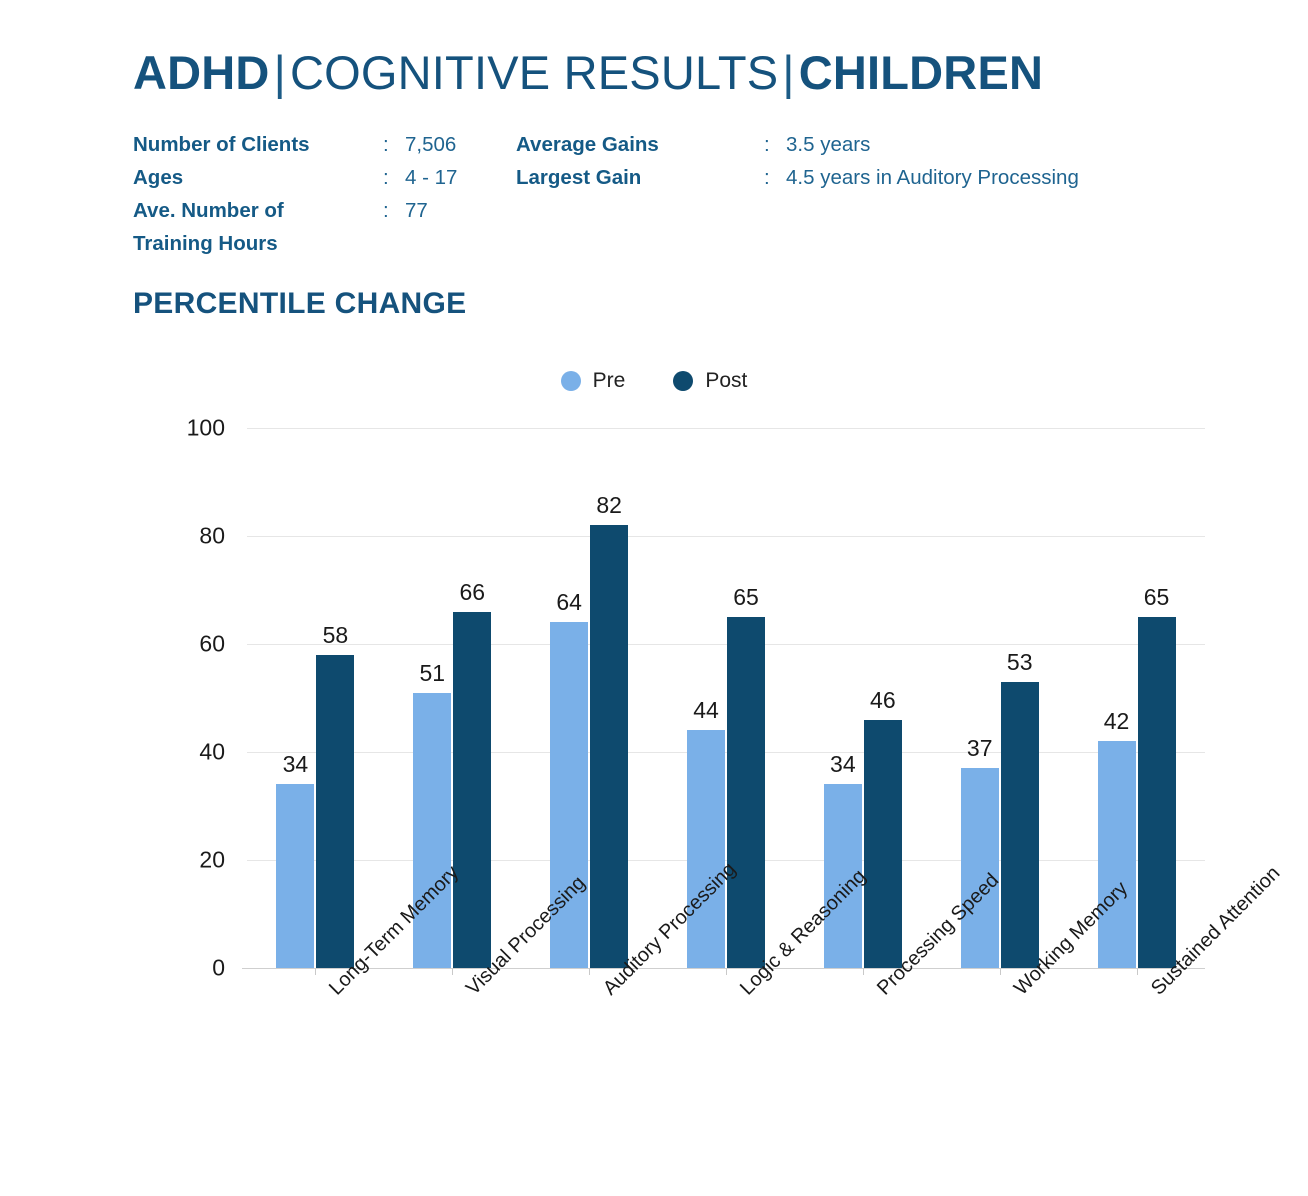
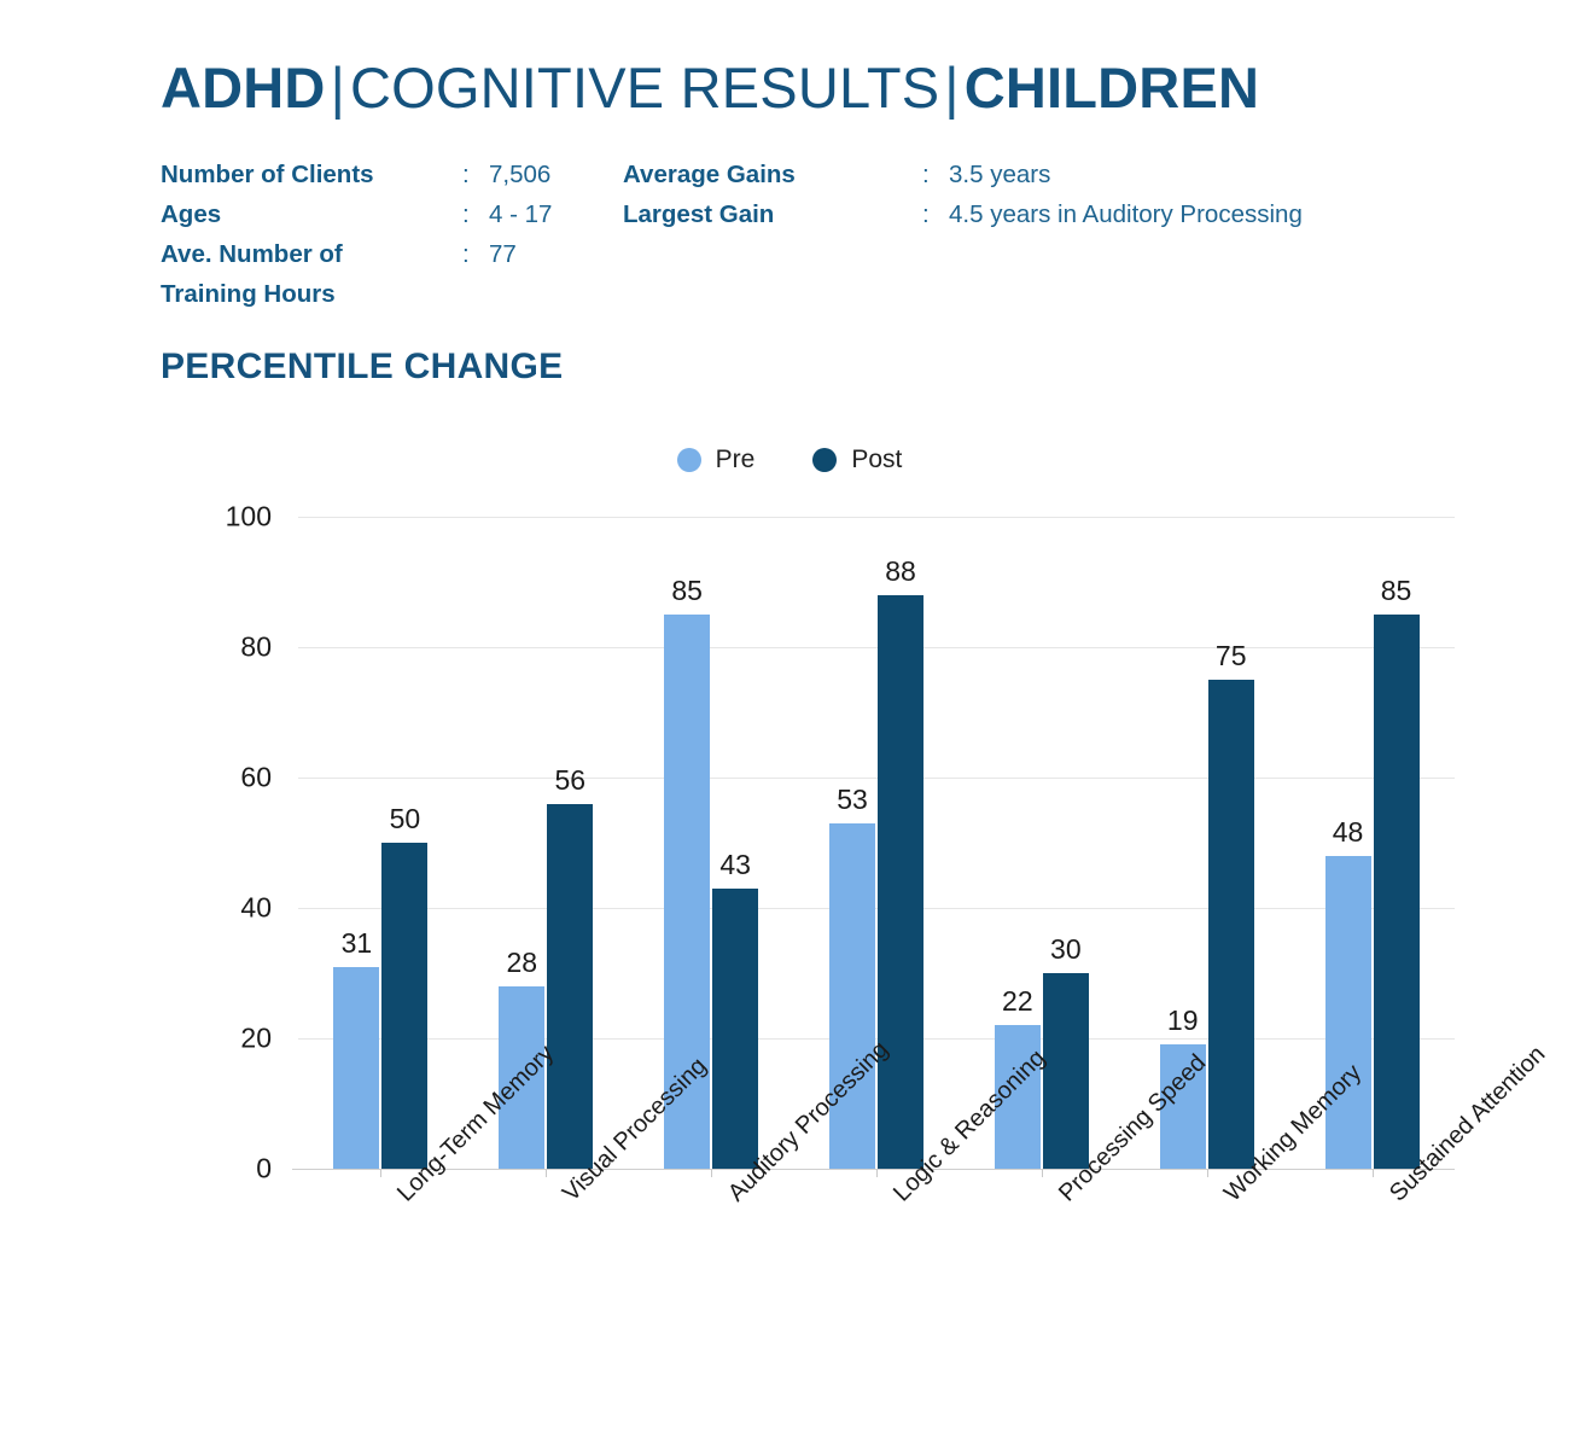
Pre/Long-Term Memory: 34 -> 31
Post/Long-Term Memory: 58 -> 50
Pre/Visual Processing: 51 -> 28
Post/Visual Processing: 66 -> 56
Pre/Auditory Processing: 64 -> 85
Post/Auditory Processing: 82 -> 43
Pre/Logic & Reasoning: 44 -> 53
Post/Logic & Reasoning: 65 -> 88
Pre/Processing Speed: 34 -> 22
Post/Processing Speed: 46 -> 30
Pre/Working Memory: 37 -> 19
Post/Working Memory: 53 -> 75
Pre/Sustained Attention: 42 -> 48
Post/Sustained Attention: 65 -> 85
